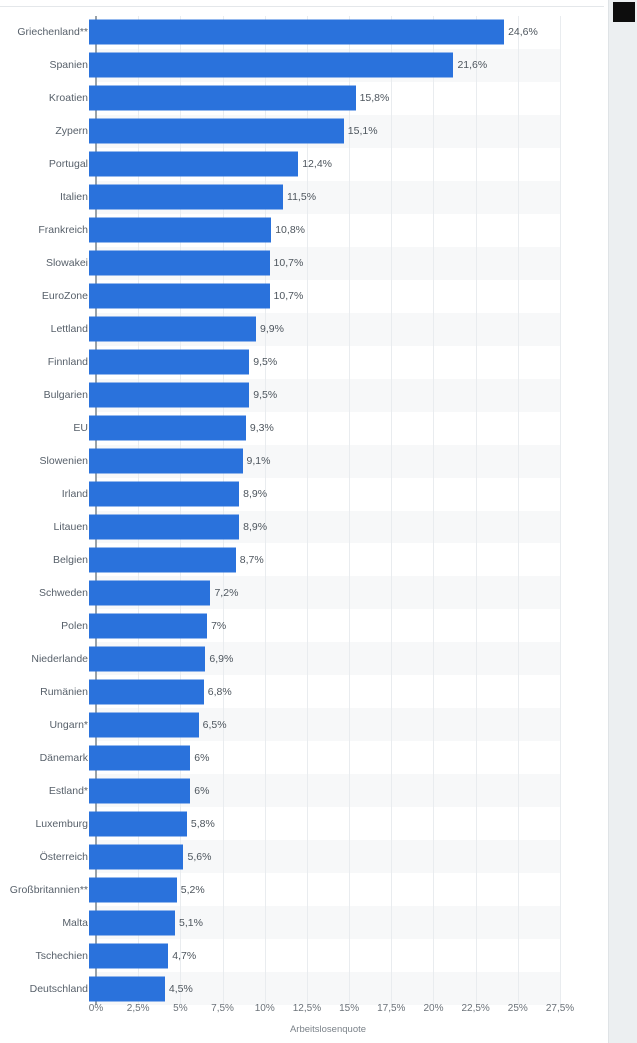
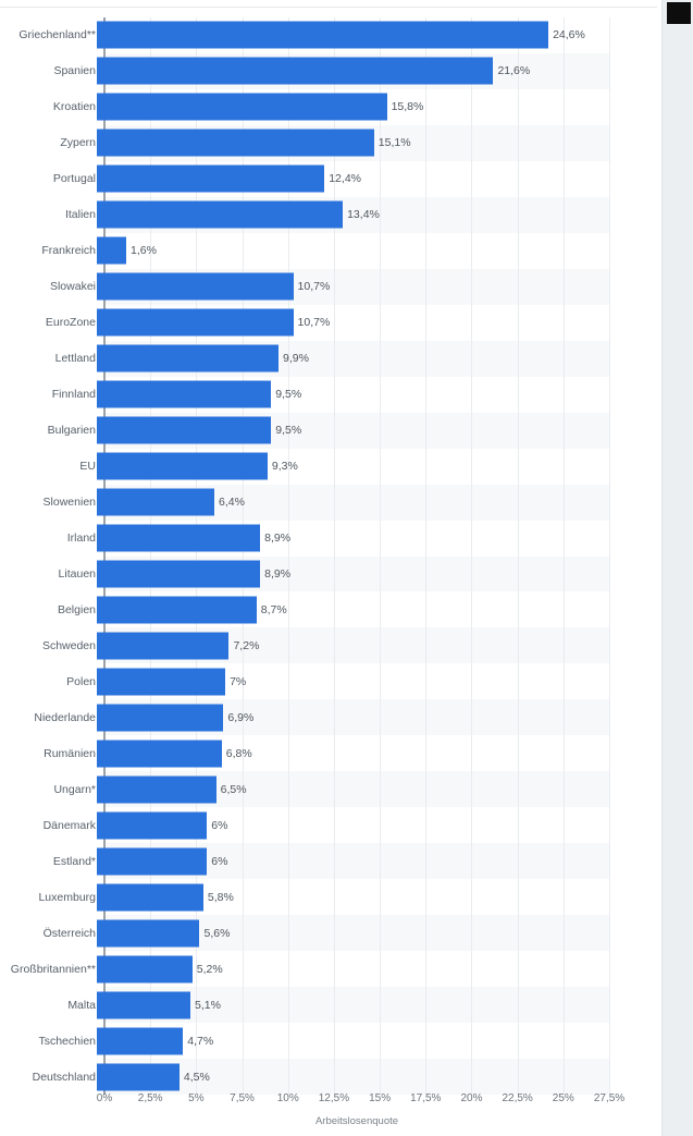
Italien: 11,5% -> 13,4%
Frankreich: 10,8% -> 1,6%
Slowenien: 9,1% -> 6,4%
